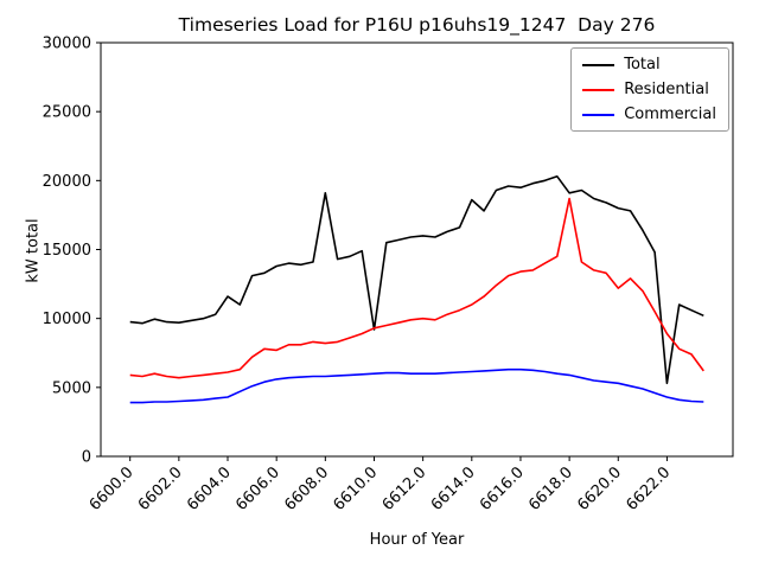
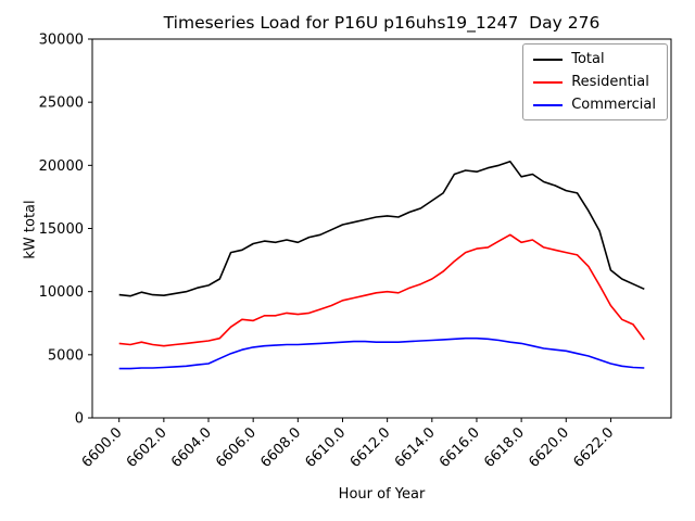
Total/6604.0: 11600 -> 10500
Total/6608.0: 19100 -> 13900
Total/6610.0: 9200 -> 15300
Total/6614.0: 18600 -> 17200
Residential/6618.0: 18700 -> 13900
Residential/6620.0: 12200 -> 13100
Total/6622.0: 5300 -> 11700
